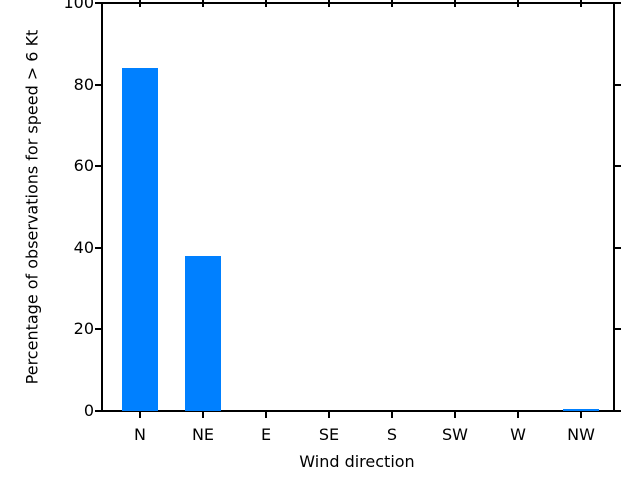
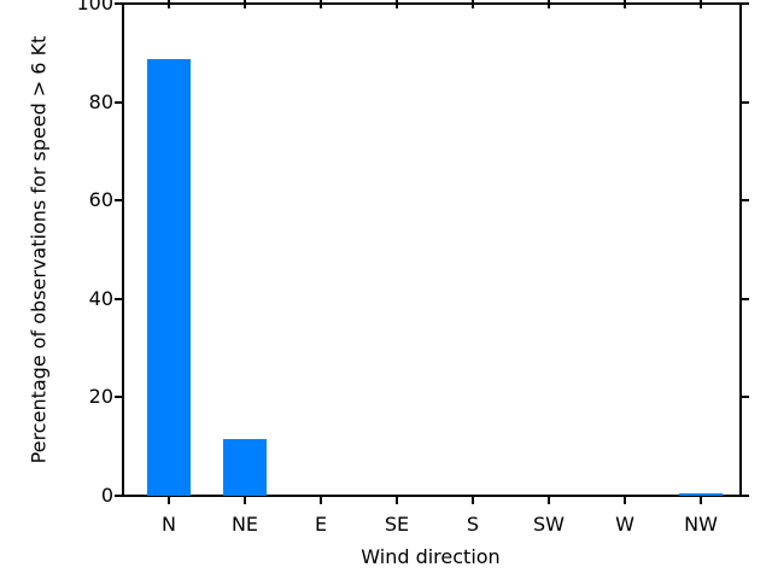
N: 84 -> 89
NE: 38 -> 12
